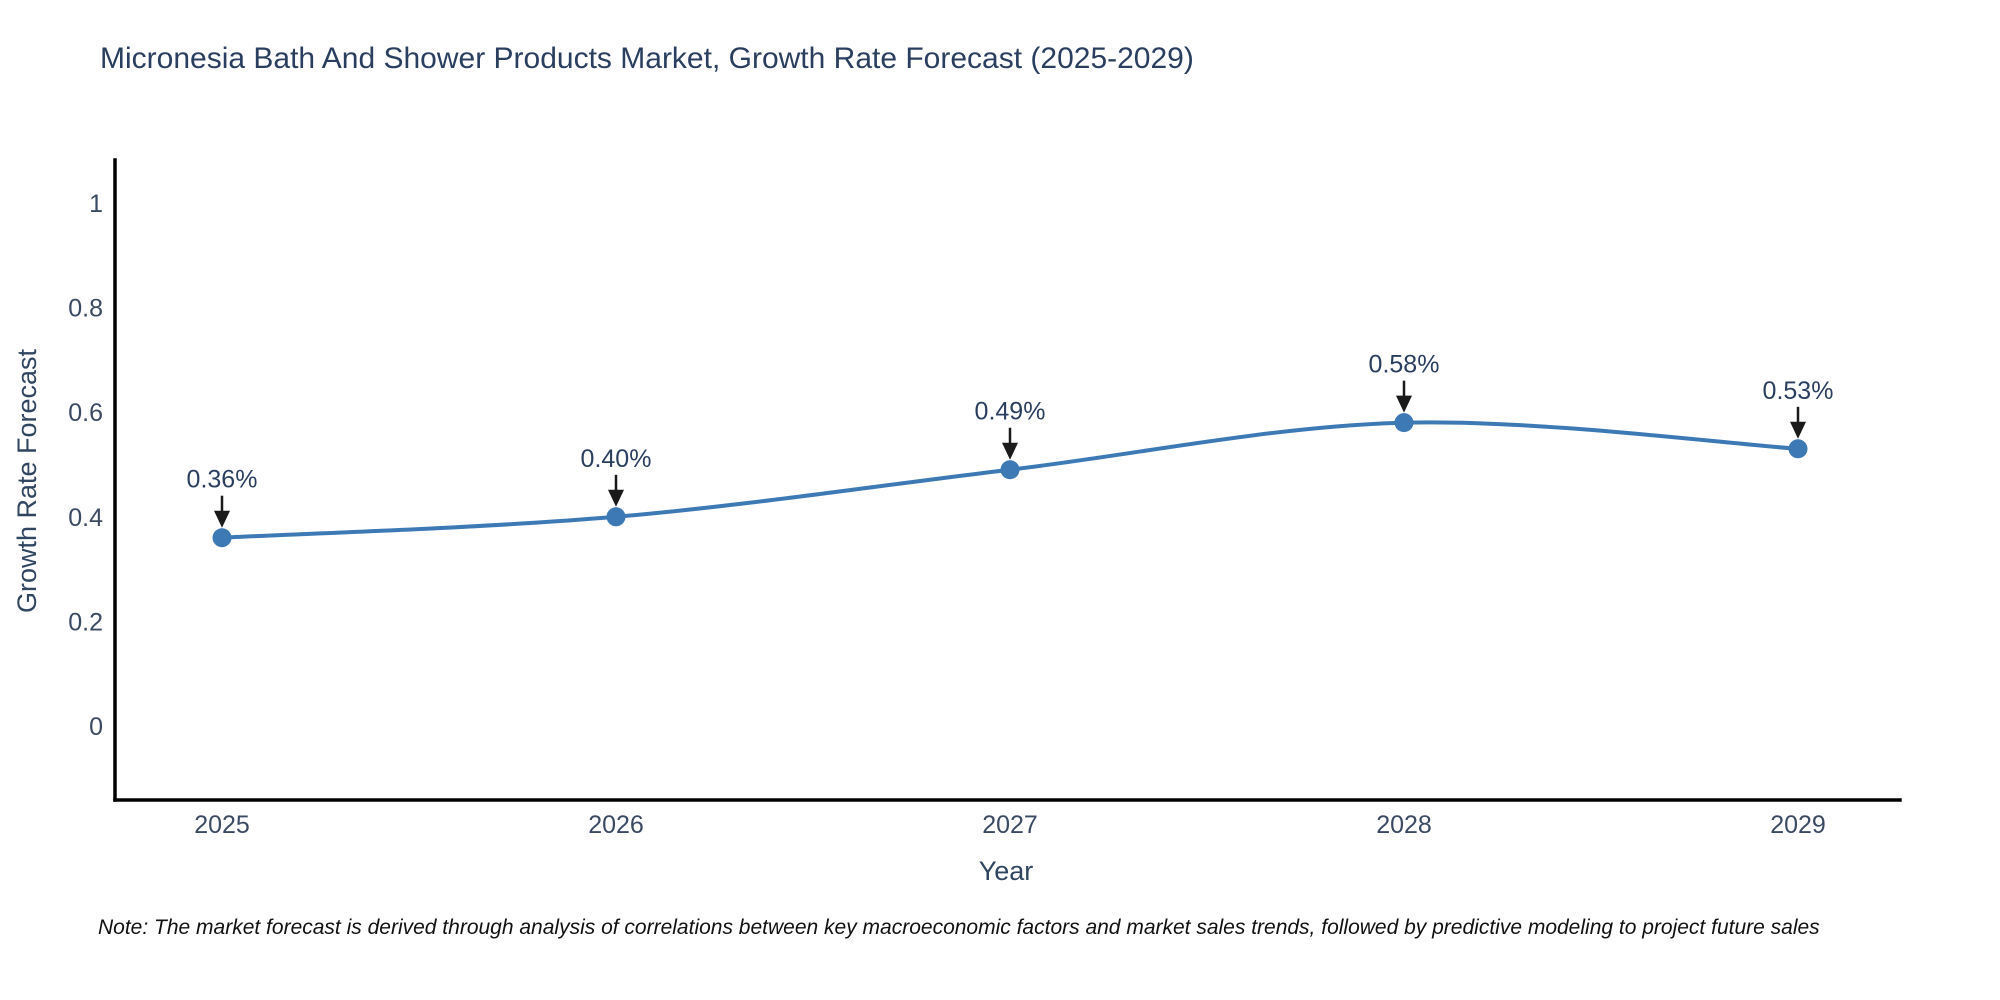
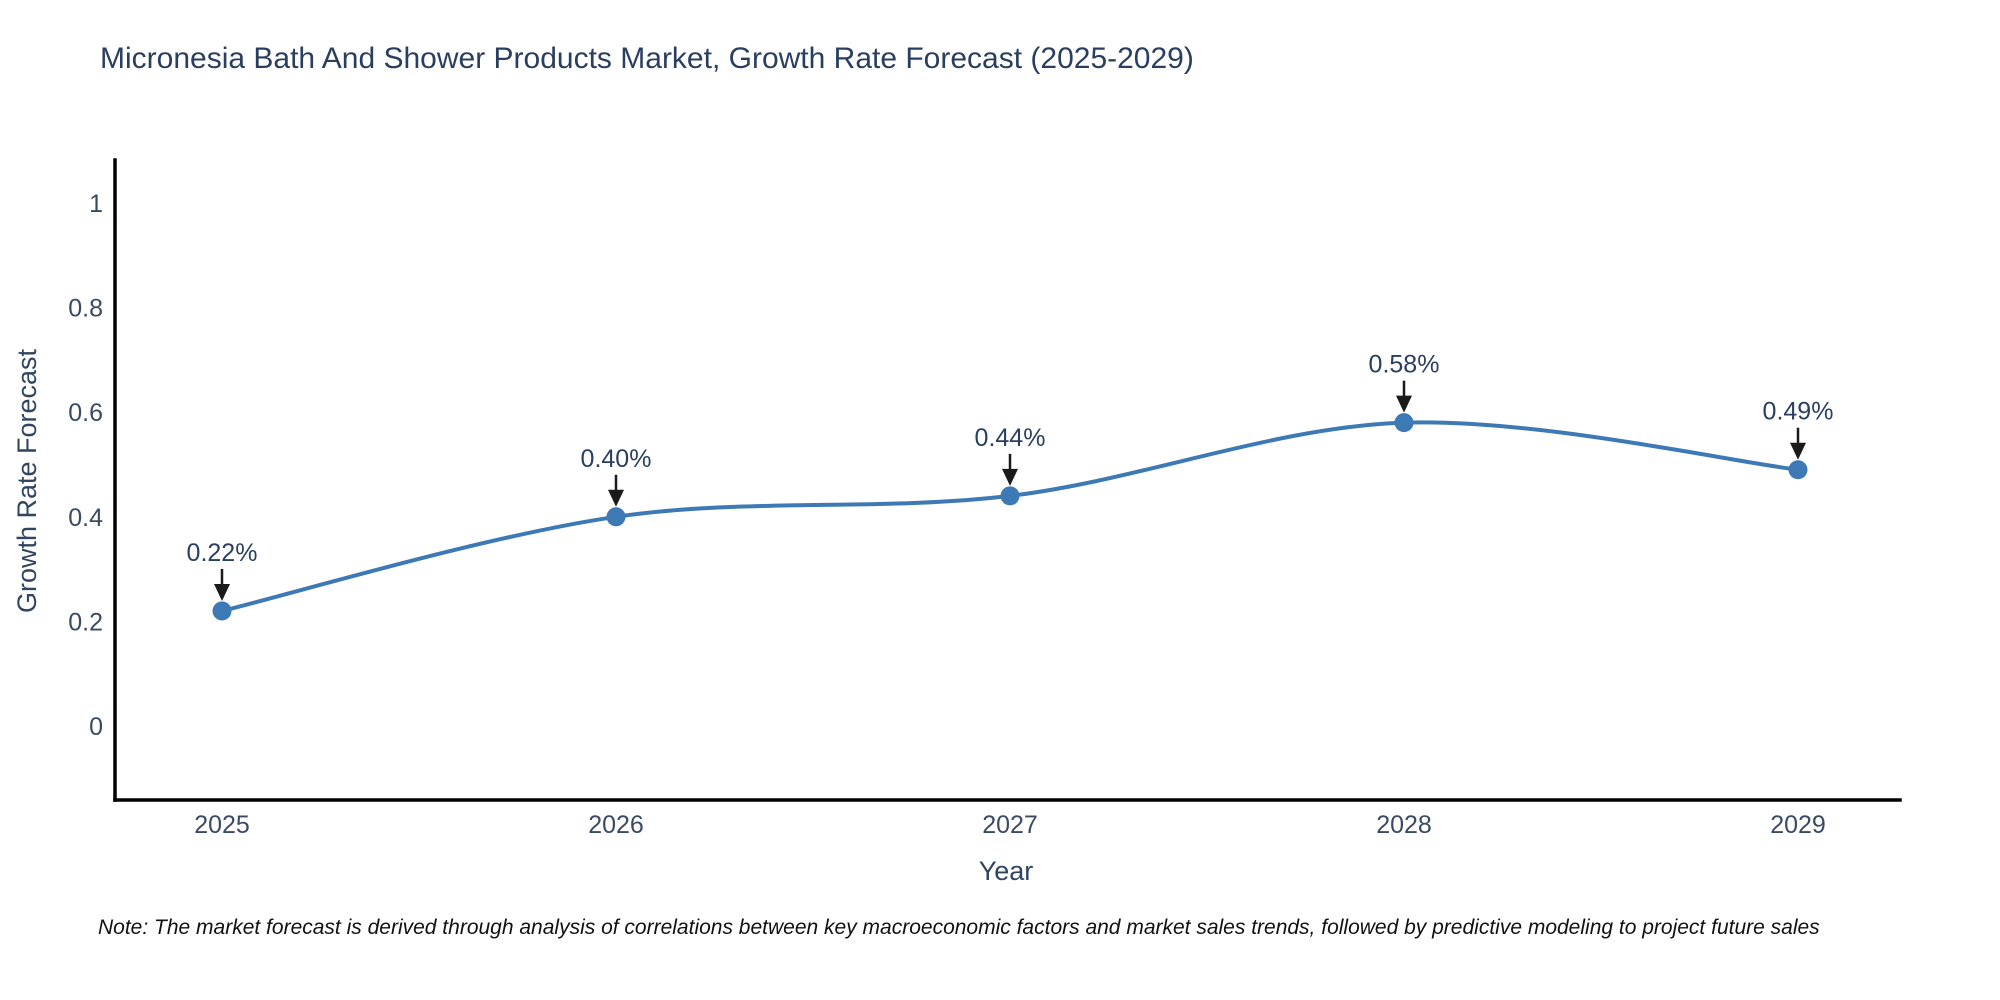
2025: 0.36% -> 0.22%
2027: 0.49% -> 0.44%
2029: 0.53% -> 0.49%
